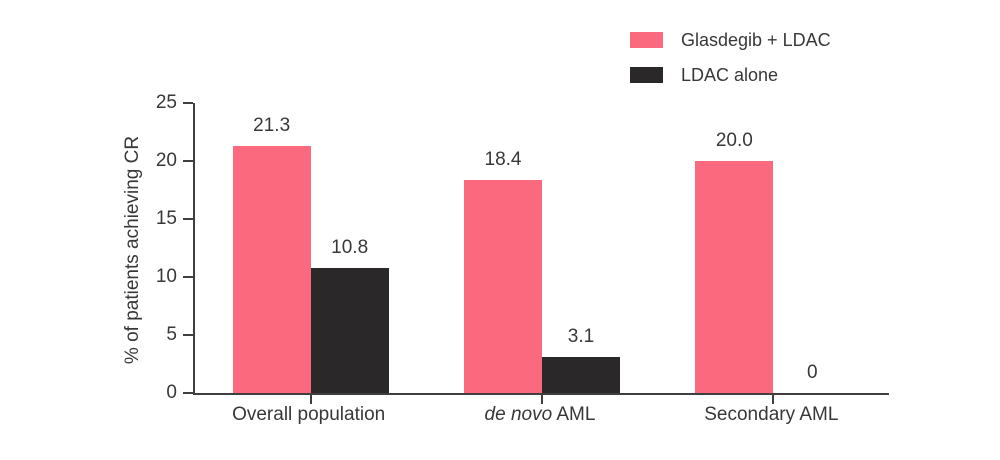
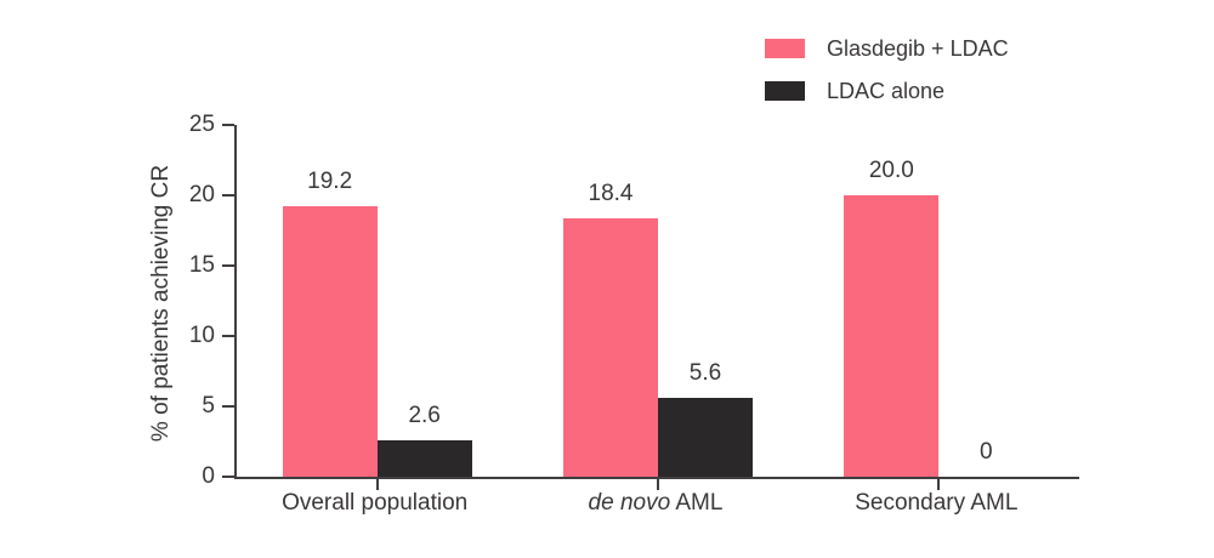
Glasdegib + LDAC/Overall population: 21.3 -> 19.2
LDAC alone/Overall population: 10.8 -> 2.6
LDAC alone/de novo AML: 3.1 -> 5.6
